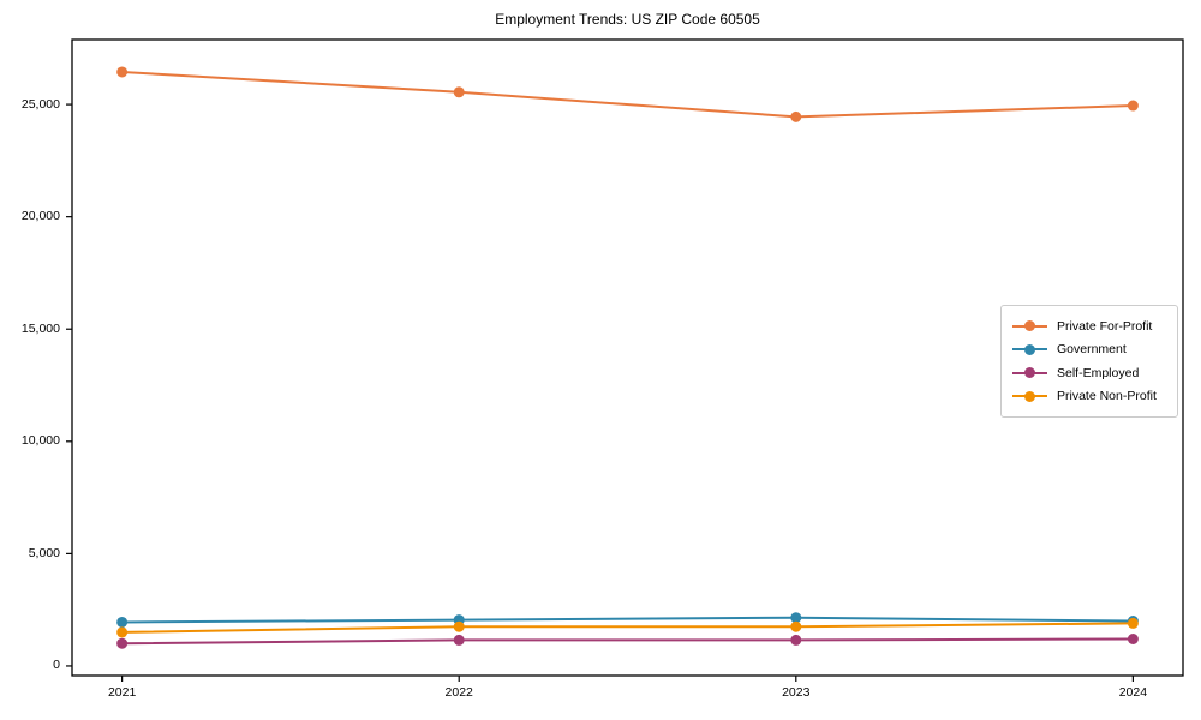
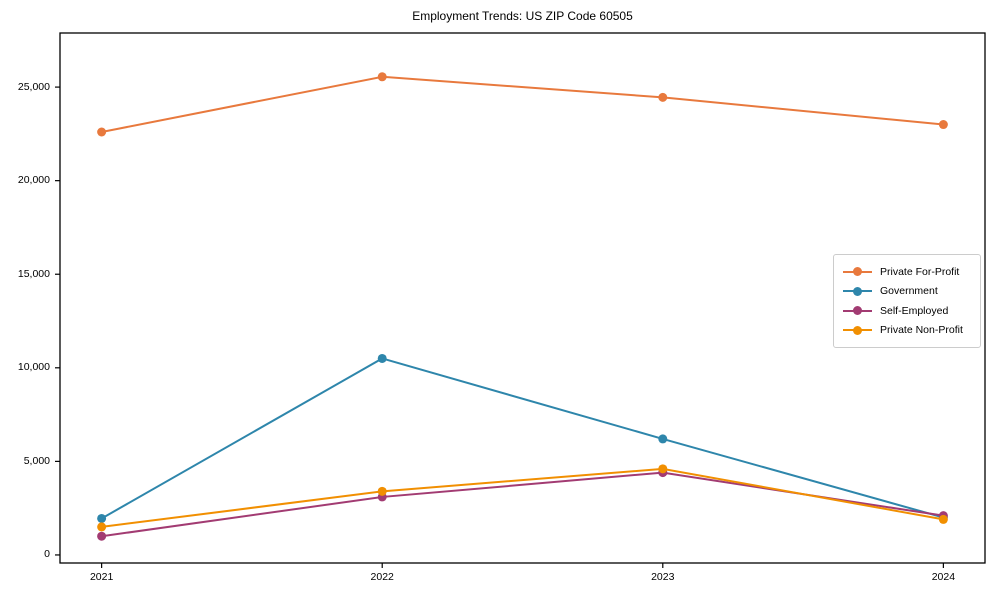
Private For-Profit/2021: 26400 -> 22600
Government/2022: 2000 -> 10500
Self-Employed/2022: 1200 -> 3100
Private Non-Profit/2022: 1800 -> 3400
Government/2023: 2200 -> 6200
Self-Employed/2023: 1200 -> 4400
Private Non-Profit/2023: 1800 -> 4600
Private For-Profit/2024: 25000 -> 23000
Self-Employed/2024: 1200 -> 2100
